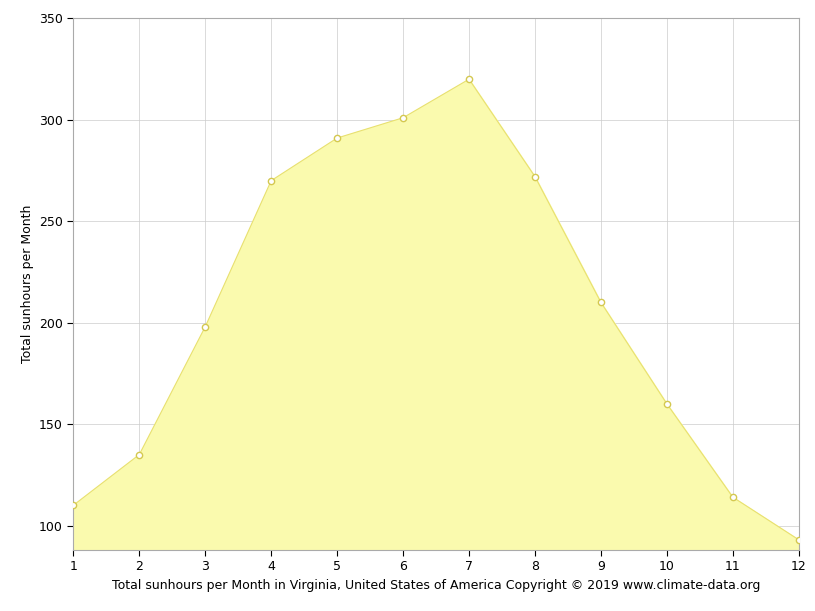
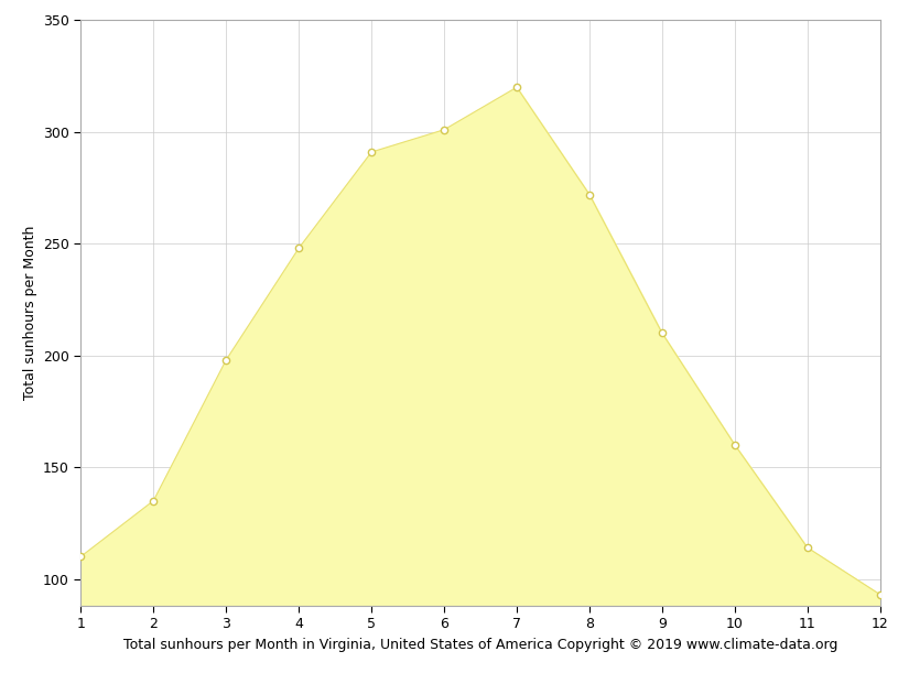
4: 270 -> 248
